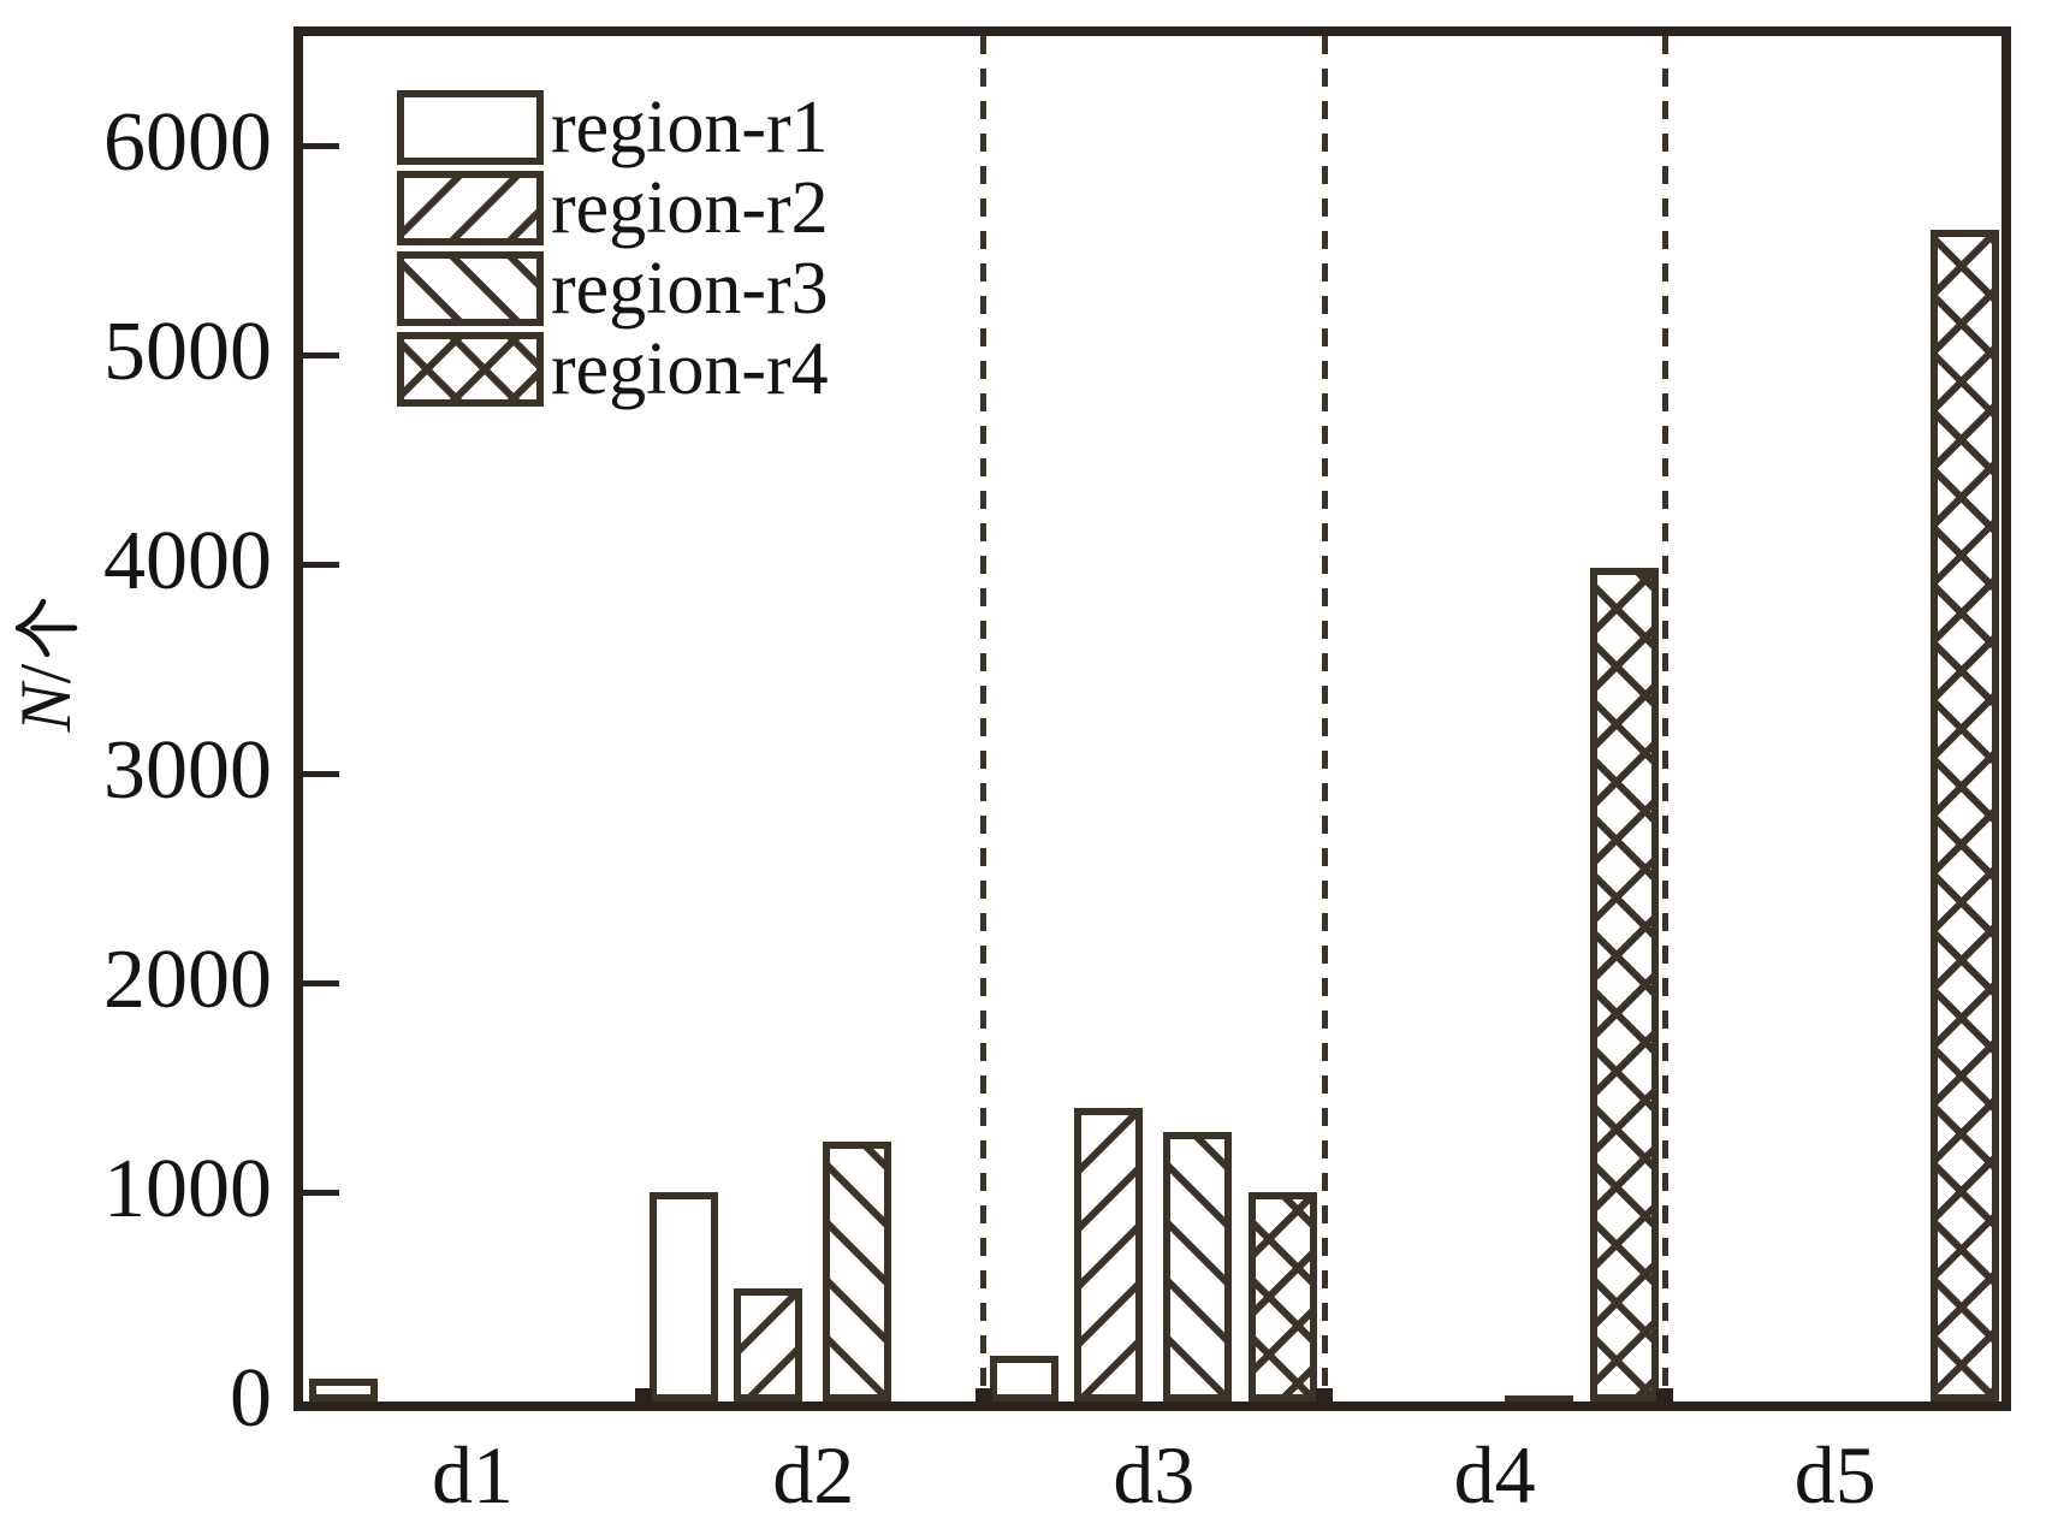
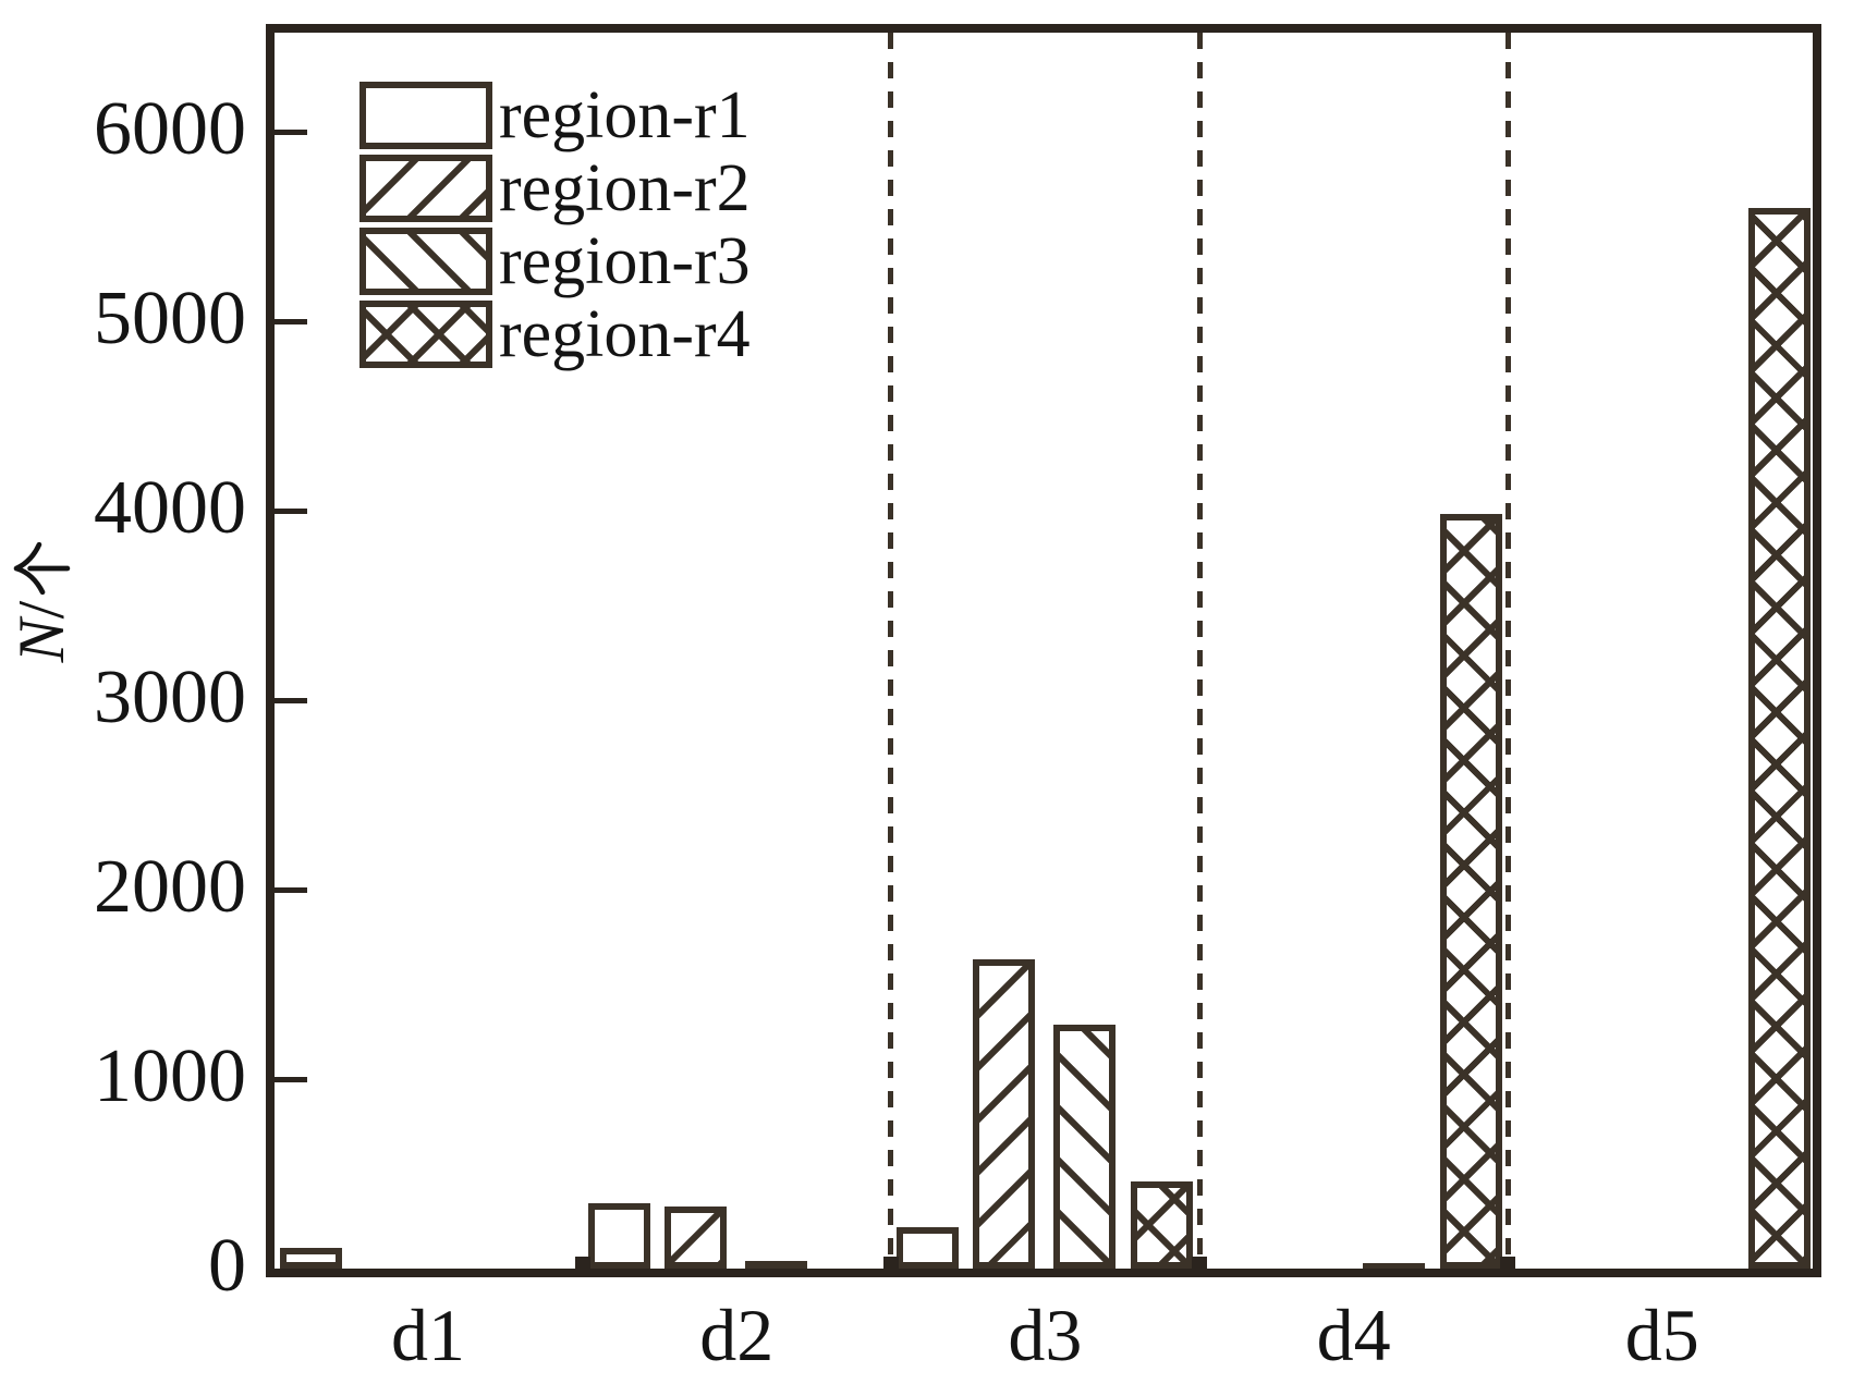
region-r1/d2: 1000 -> 340
region-r2/d2: 540 -> 330
region-r3/d2: 1240 -> 40
region-r2/d3: 1400 -> 1630
region-r4/d3: 1000 -> 460
